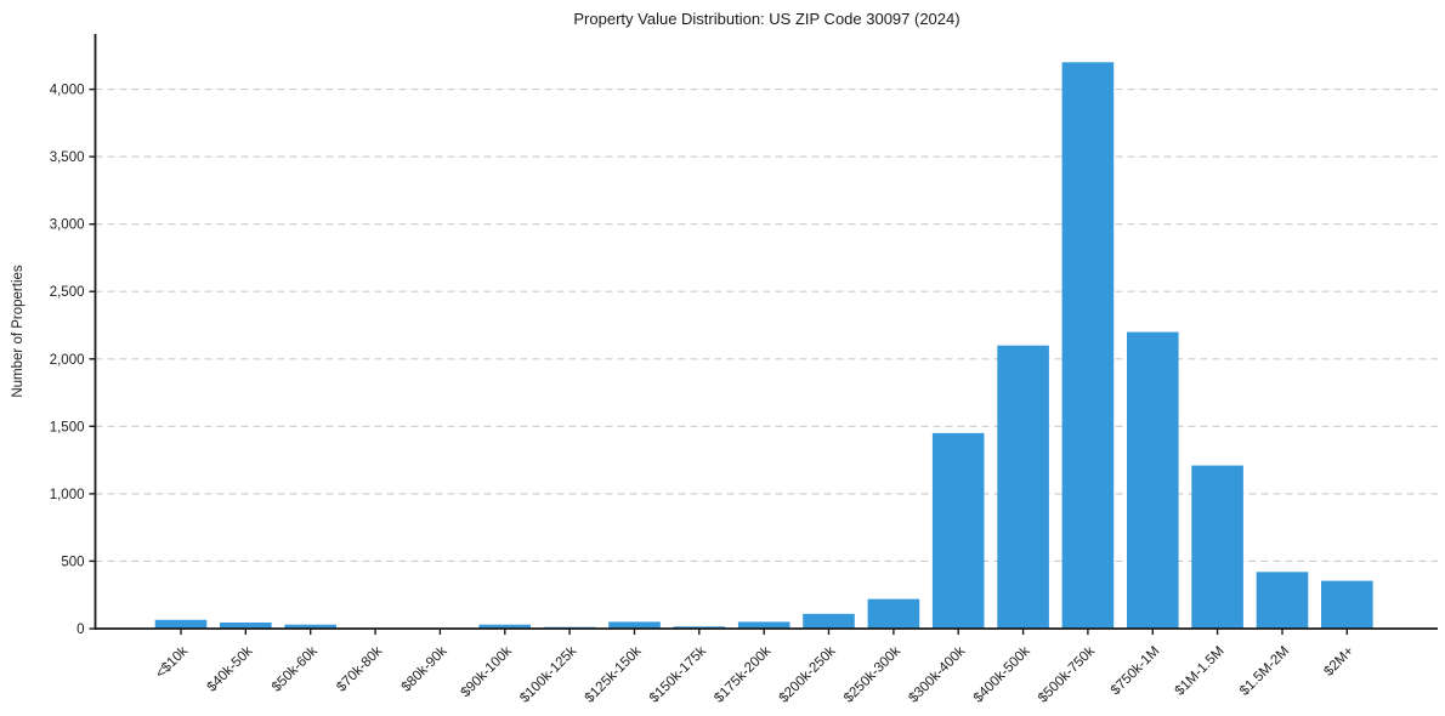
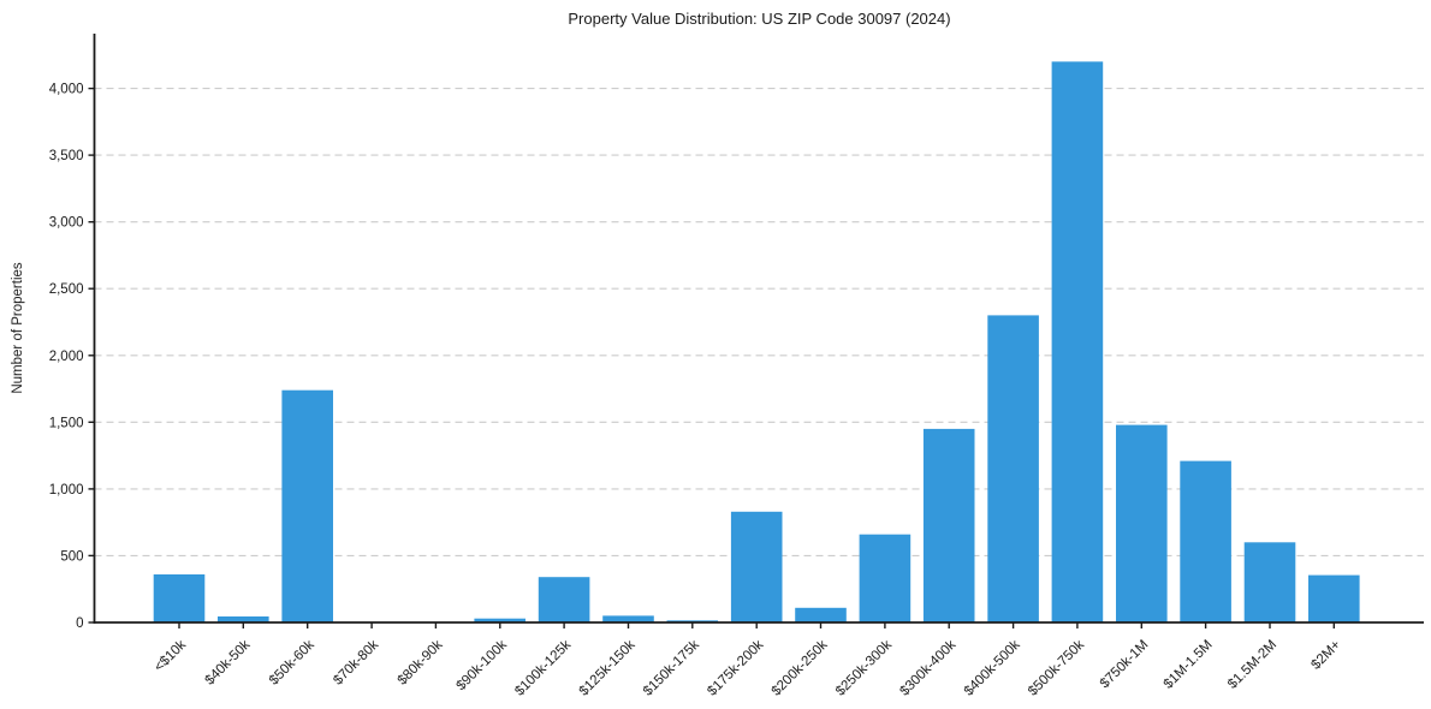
<$10k: 60 -> 360
$50k-60k: 30 -> 1740
$100k-125k: 10 -> 340
$175k-200k: 50 -> 830
$250k-300k: 220 -> 660
$400k-500k: 2100 -> 2300
$750k-1M: 2200 -> 1480
$1.5M-2M: 420 -> 600
